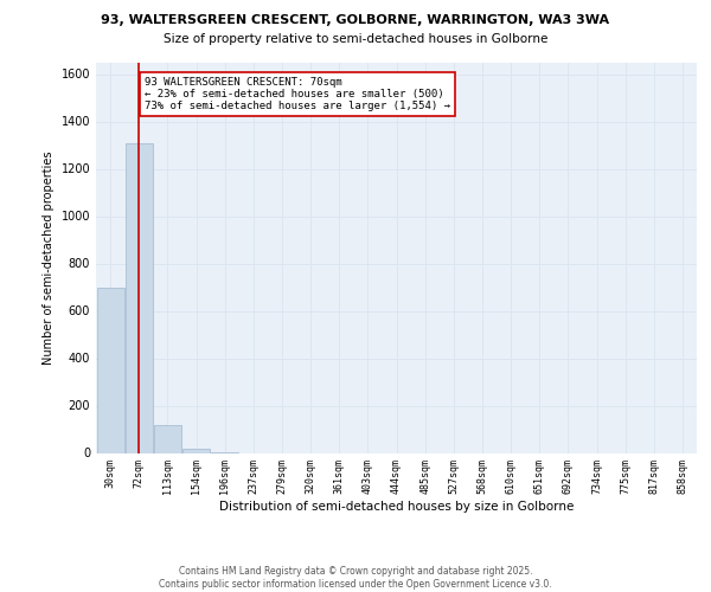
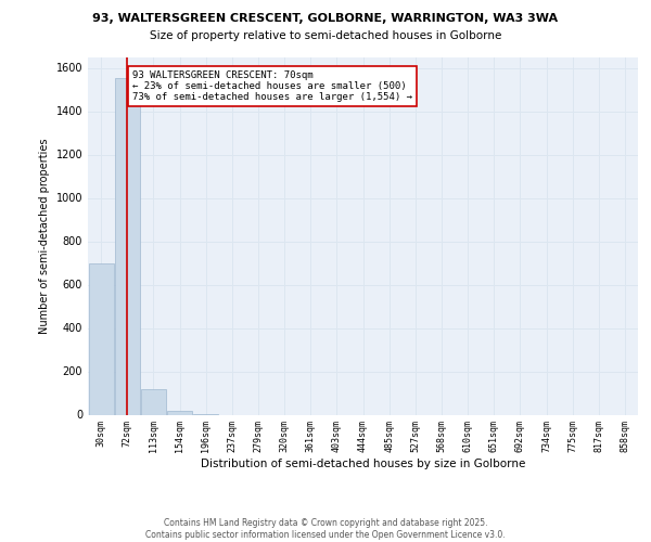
72sqm: 1310 -> 1555
